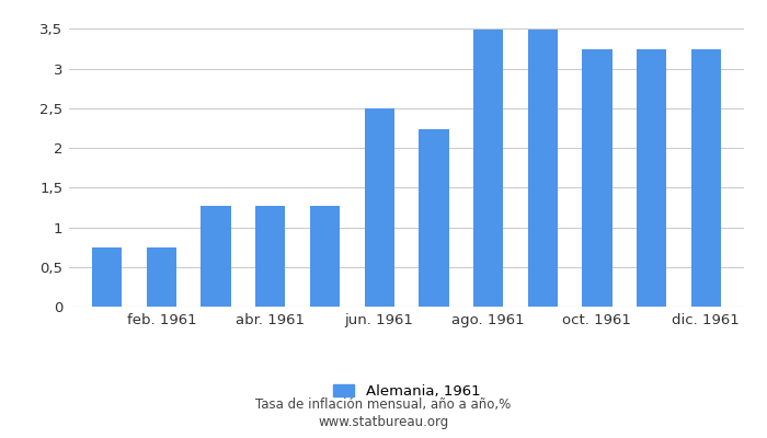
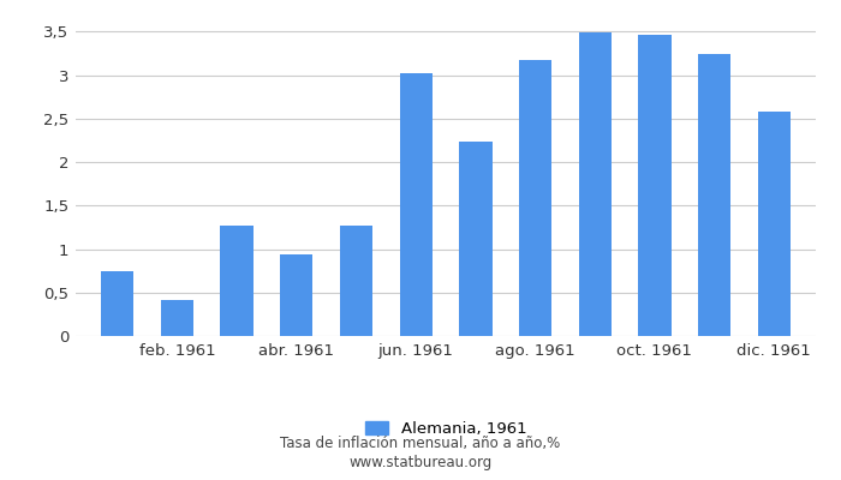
feb. 1961: 0,75 -> 0,42
abr. 1961: 1,27 -> 0,94
jun. 1961: 2,50 -> 3,02
ago. 1961: 3,49 -> 3,18
oct. 1961: 3,25 -> 3,46
dic. 1961: 3,25 -> 2,58
